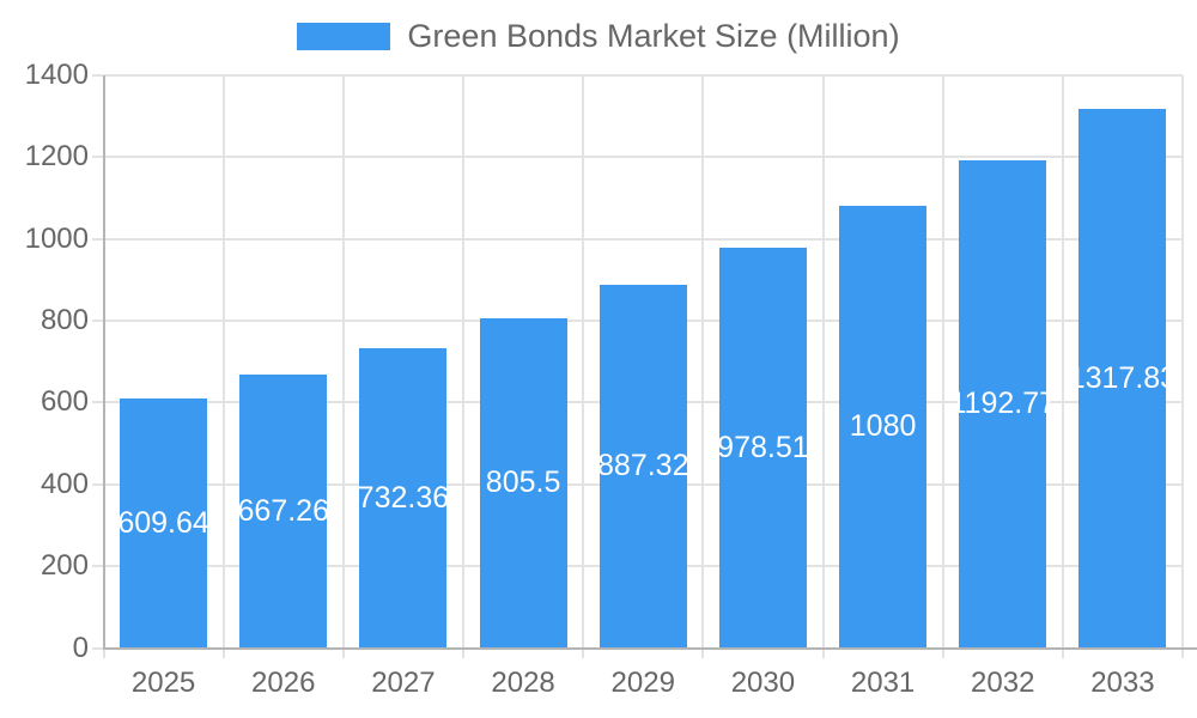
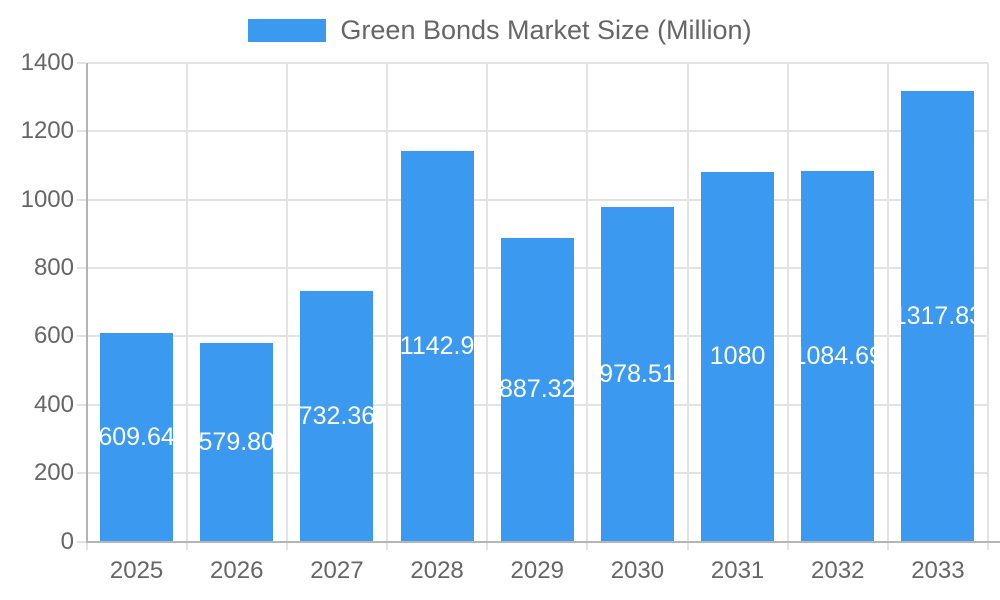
2026: 667.26 -> 579.80
2028: 805.5 -> 1142.9
2032: 1192.77 -> 1084.69
